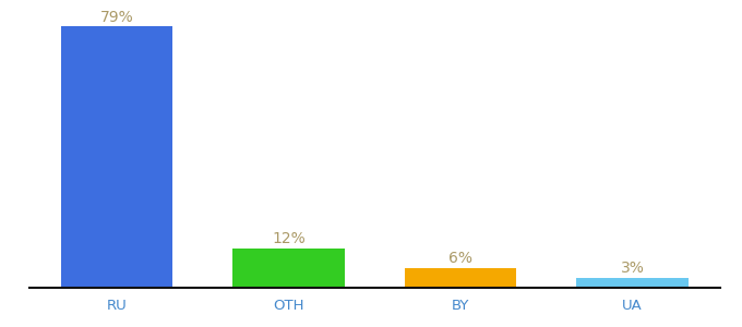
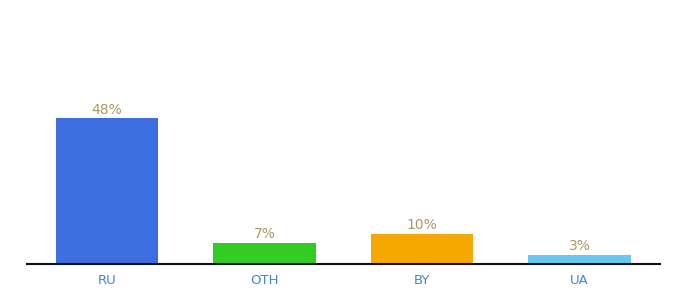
RU: 79% -> 48%
OTH: 12% -> 7%
BY: 6% -> 10%
